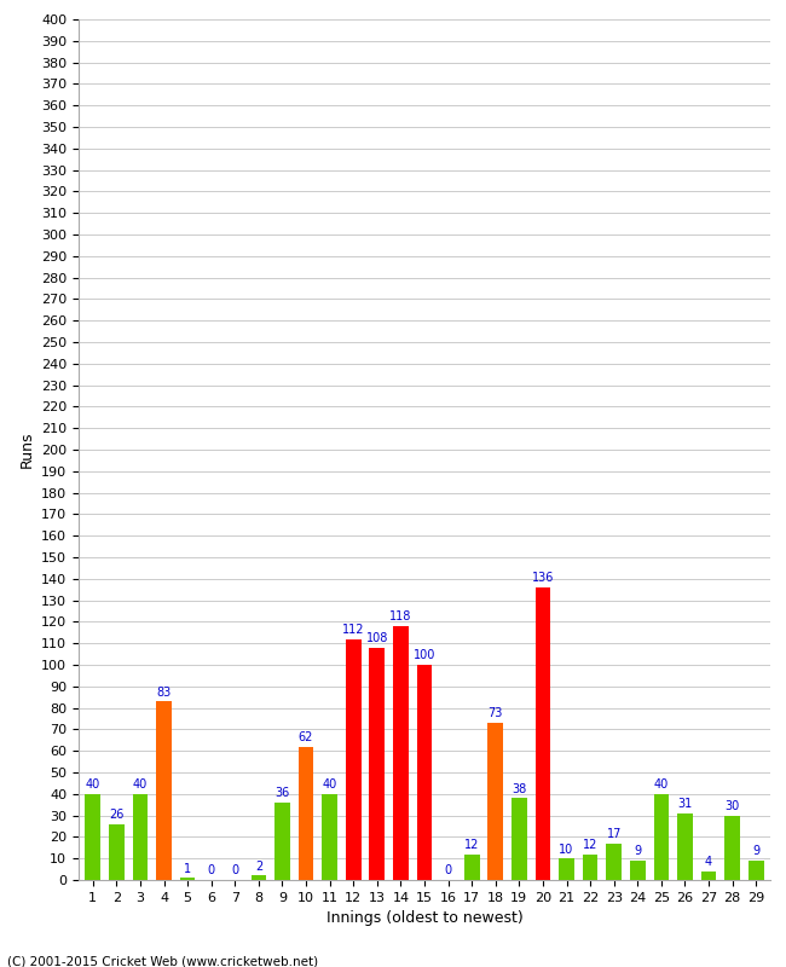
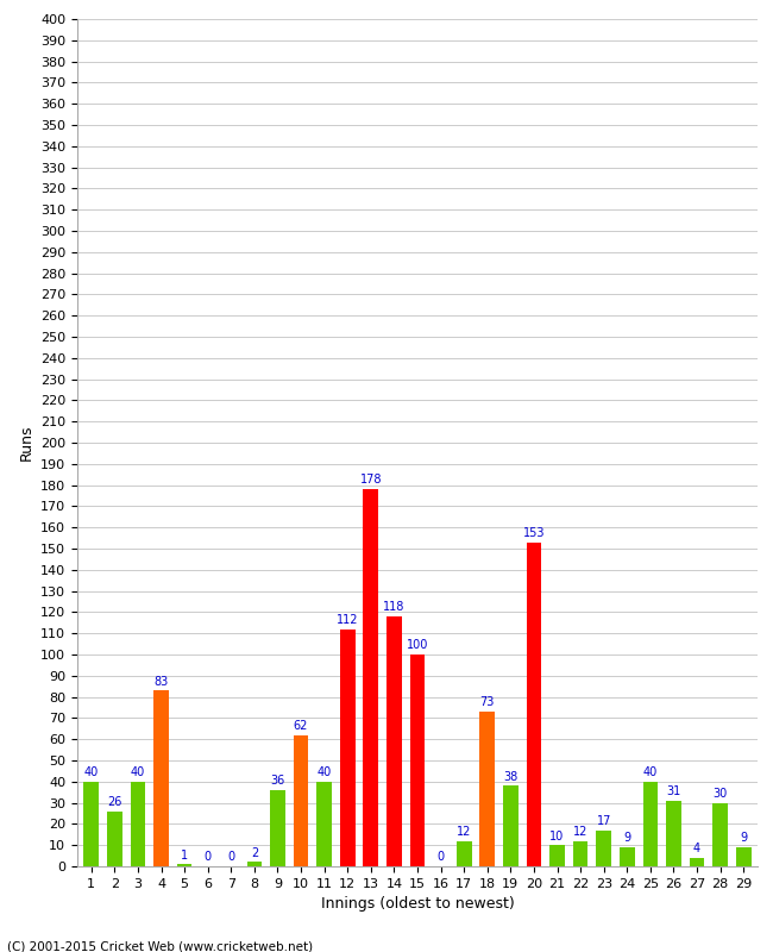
13: 108 -> 178
20: 136 -> 153
